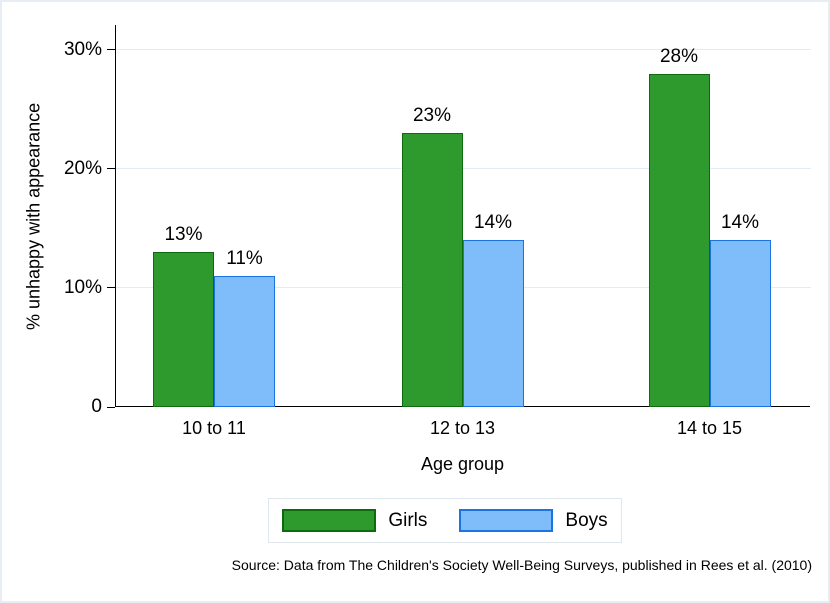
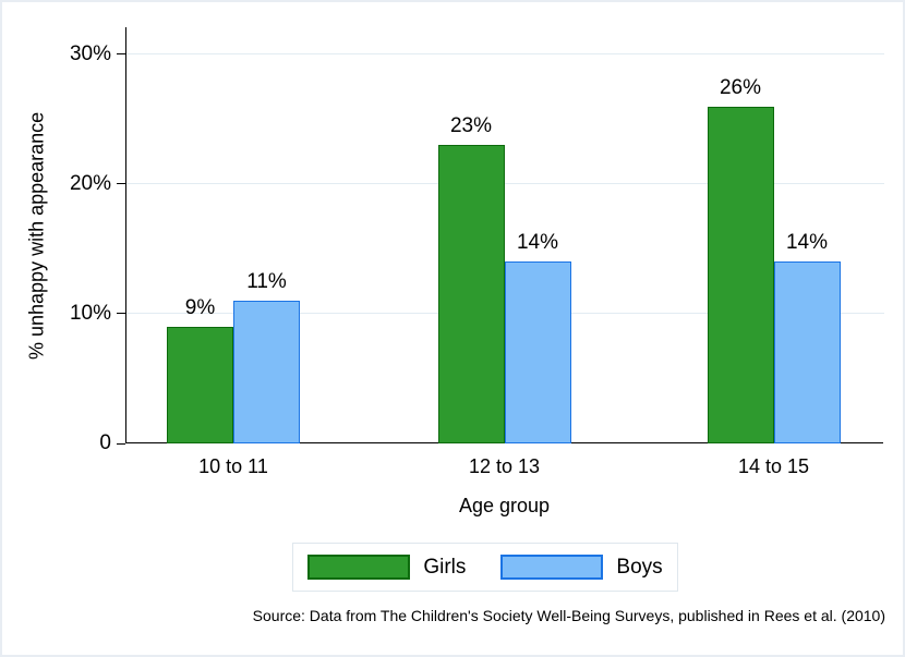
Girls/10 to 11: 13% -> 9%
Girls/14 to 15: 28% -> 26%
